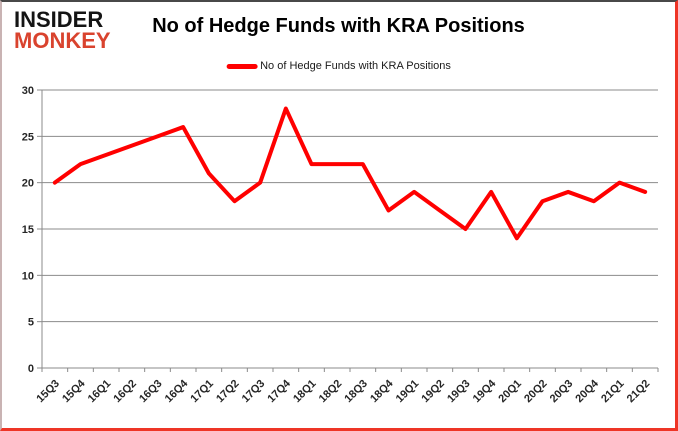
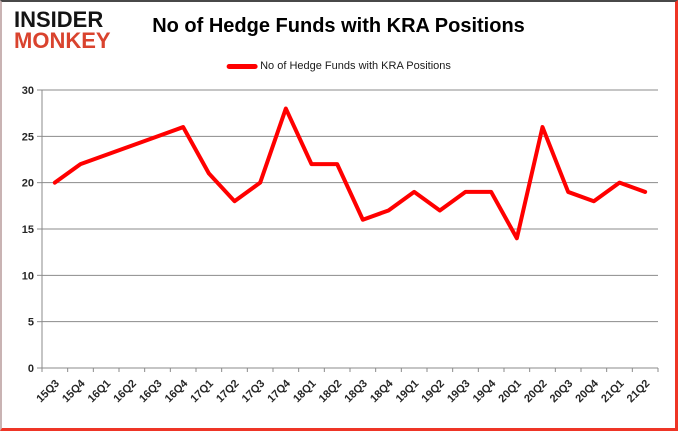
18Q3: 22 -> 16
19Q3: 15 -> 19
20Q2: 18 -> 26
